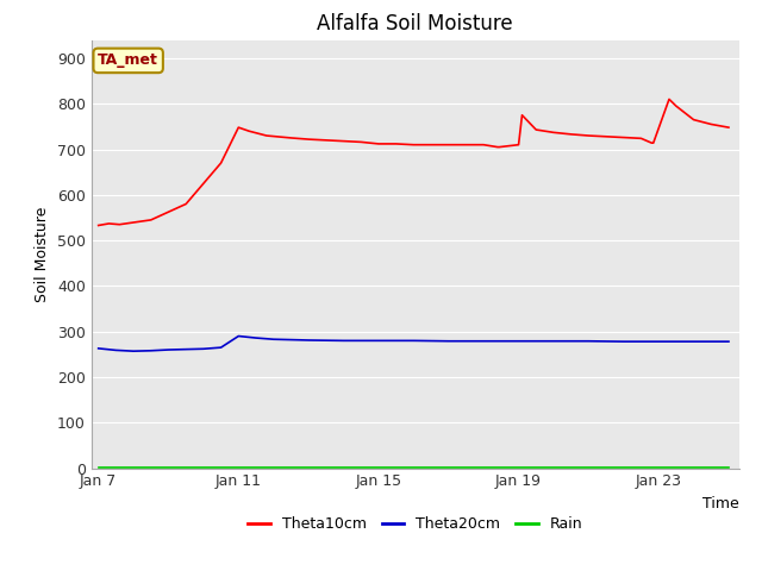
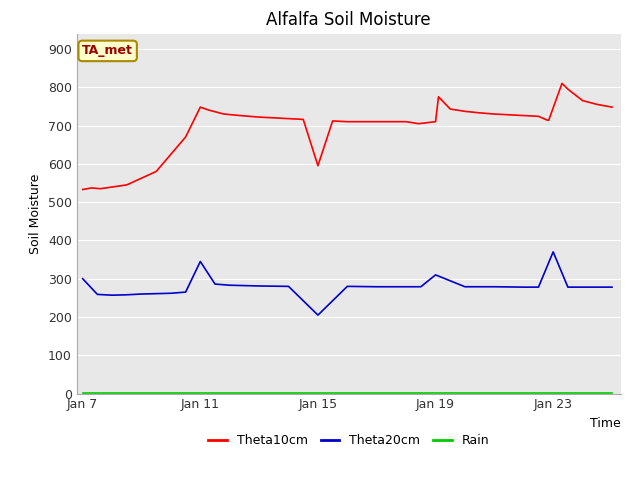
Theta20cm/Jan 7: 263 -> 300
Theta20cm/Jan 11: 290 -> 345
Theta10cm/Jan 15: 712 -> 595
Theta20cm/Jan 15: 280 -> 205
Theta20cm/Jan 19: 279 -> 310
Theta20cm/Jan 23: 278 -> 370
